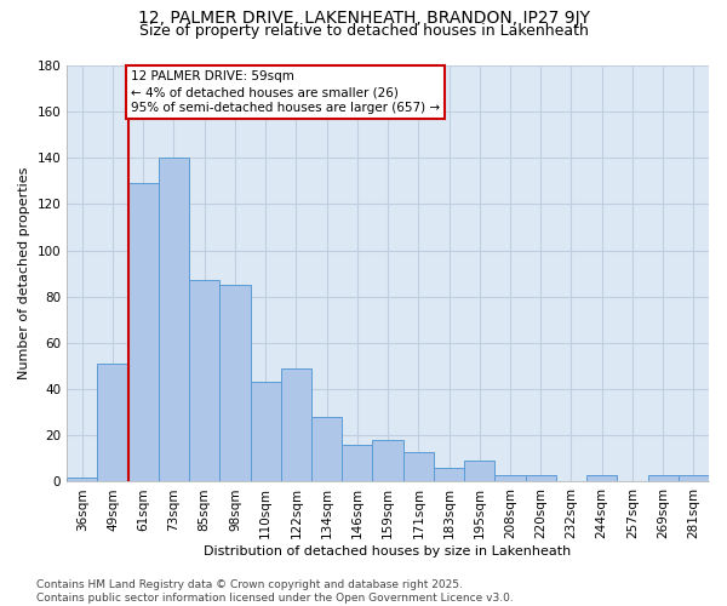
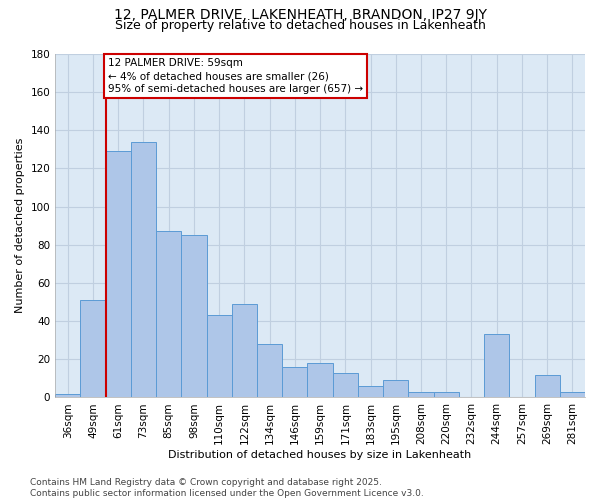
73sqm: 140 -> 134
244sqm: 3 -> 33
269sqm: 3 -> 12
